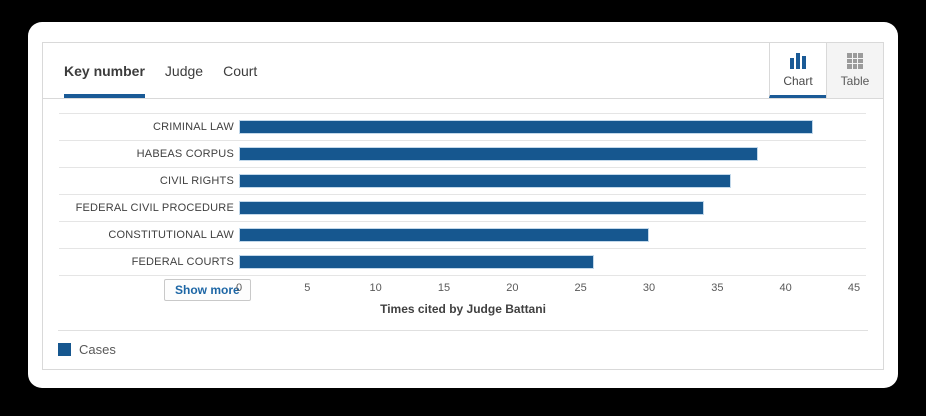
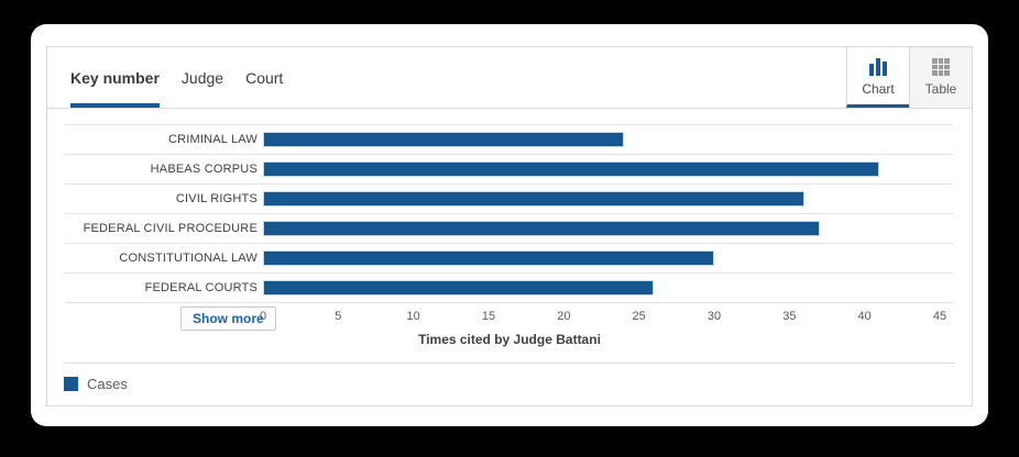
CRIMINAL LAW: 42 -> 24
HABEAS CORPUS: 38 -> 41
FEDERAL CIVIL PROCEDURE: 34 -> 37
